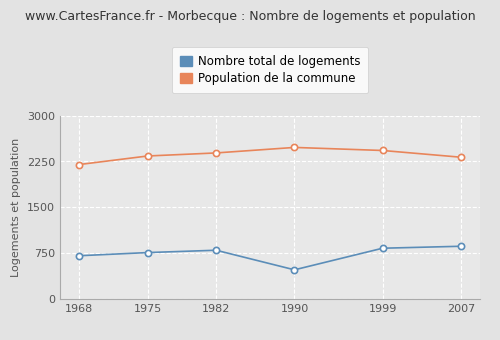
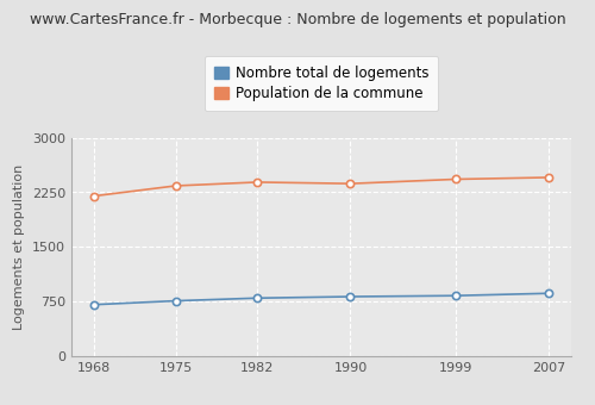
Nombre total de logements/1990: 480 -> 820
Population de la commune/1990: 2480 -> 2370
Population de la commune/2007: 2320 -> 2460
